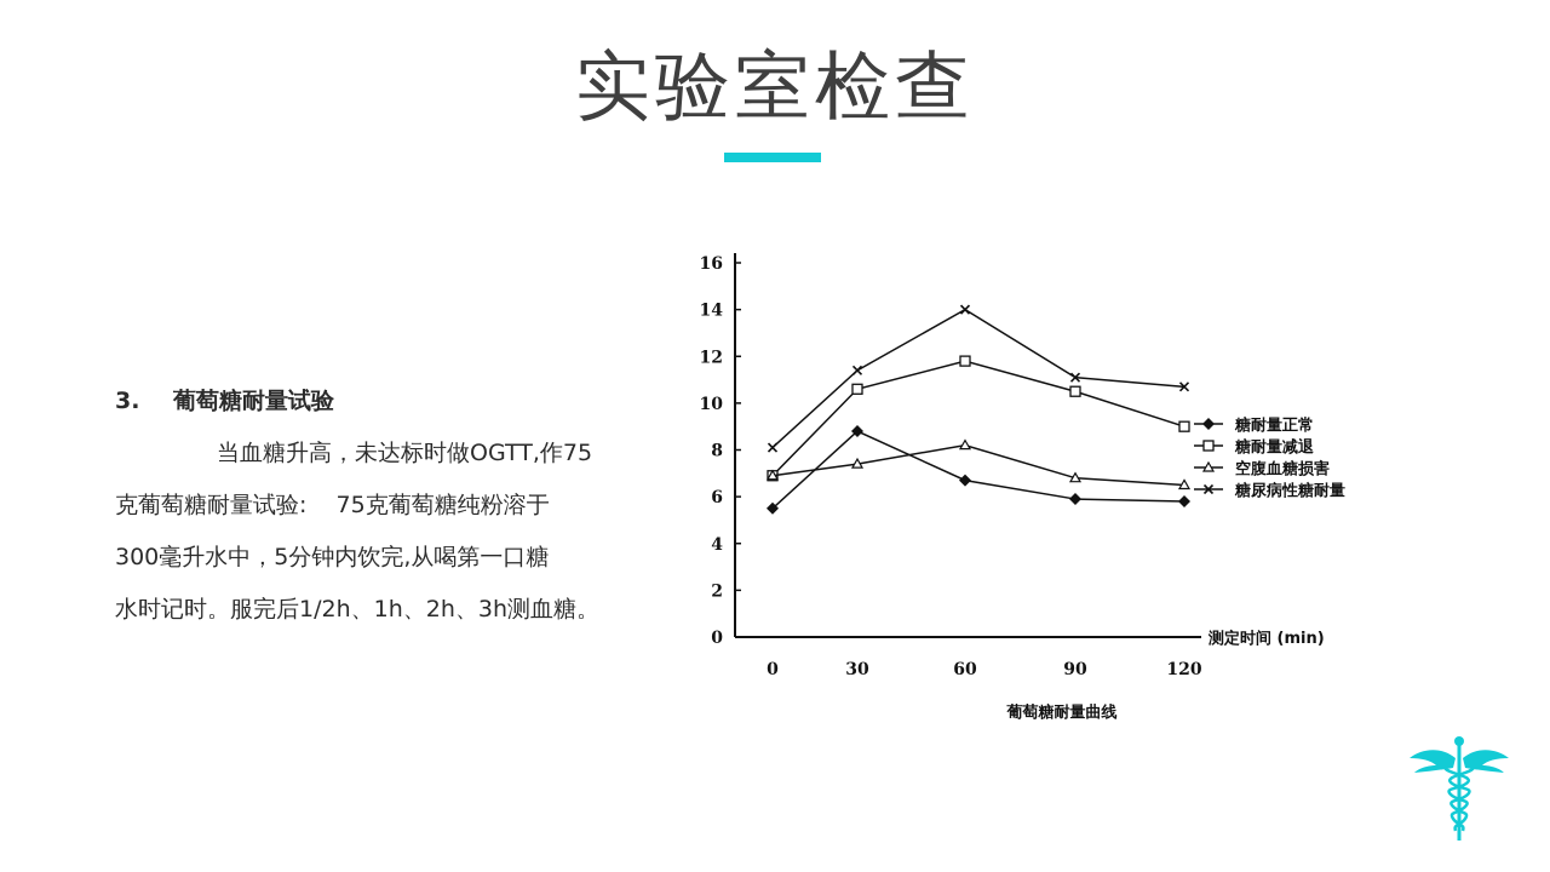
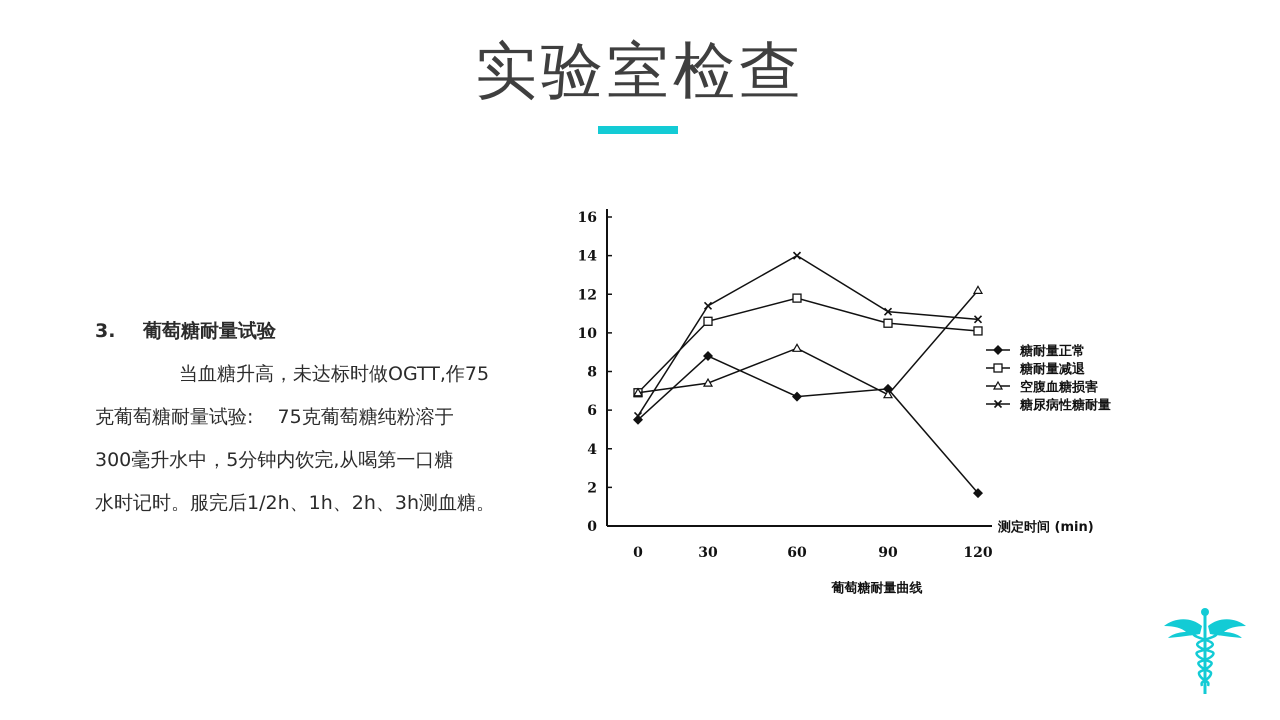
糖尿病性糖耐量/0: 8.1 -> 5.7
空腹血糖损害/60: 8.2 -> 9.2
糖耐量正常/90: 5.9 -> 7.1
糖耐量正常/120: 5.8 -> 1.7
糖耐量减退/120: 9.0 -> 10.1
空腹血糖损害/120: 6.5 -> 12.2
